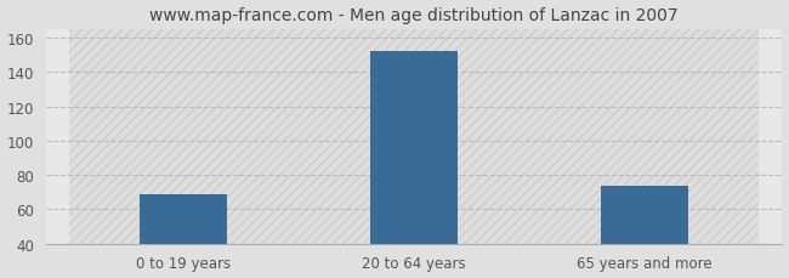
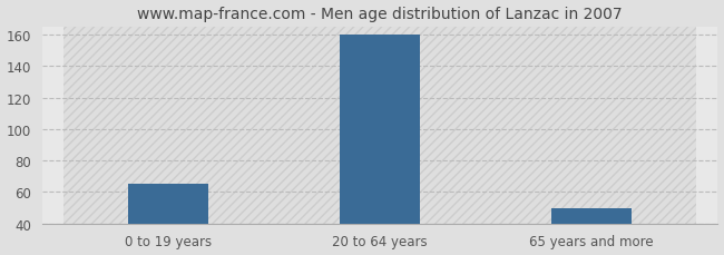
0 to 19 years: 69 -> 65
20 to 64 years: 152 -> 160
65 years and more: 74 -> 50
